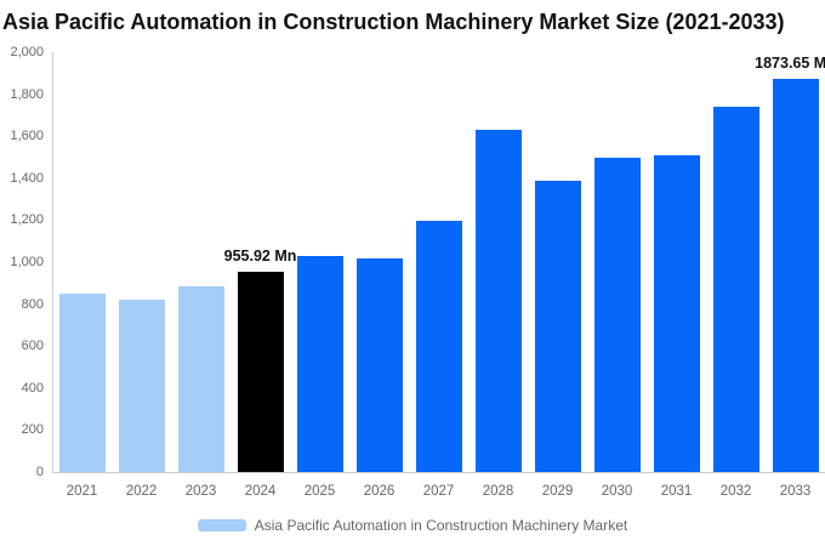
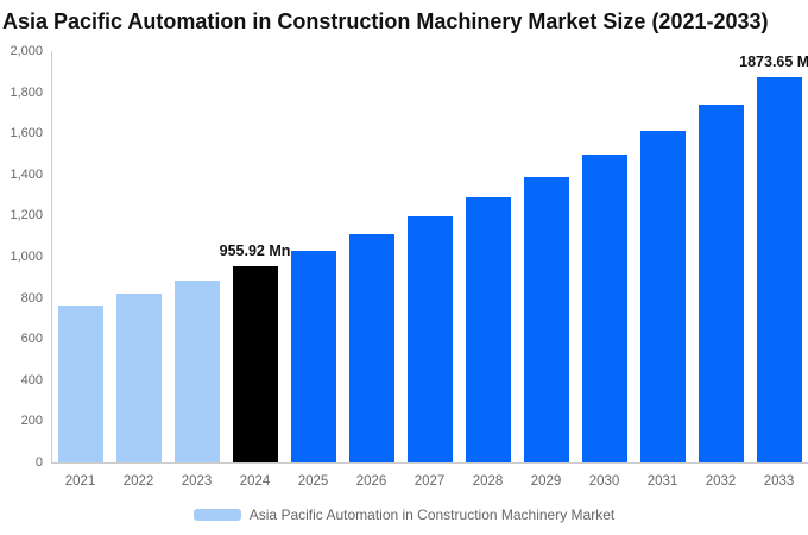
2021: 850 -> 760
2026: 1020 -> 1110
2028: 1630 -> 1290
2031: 1510 -> 1610
